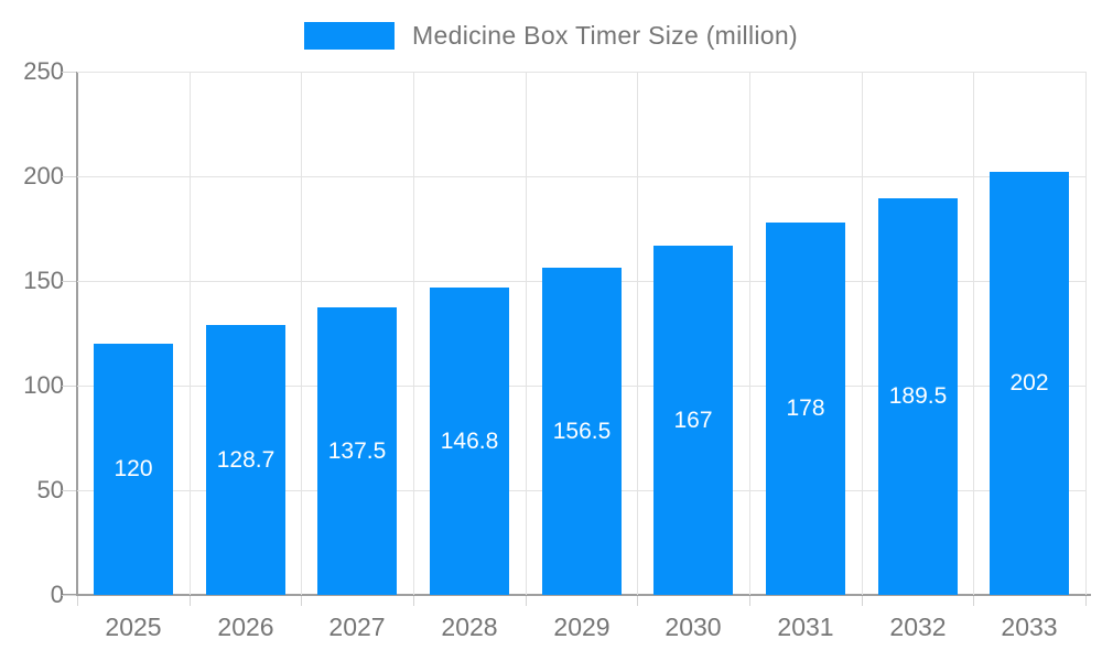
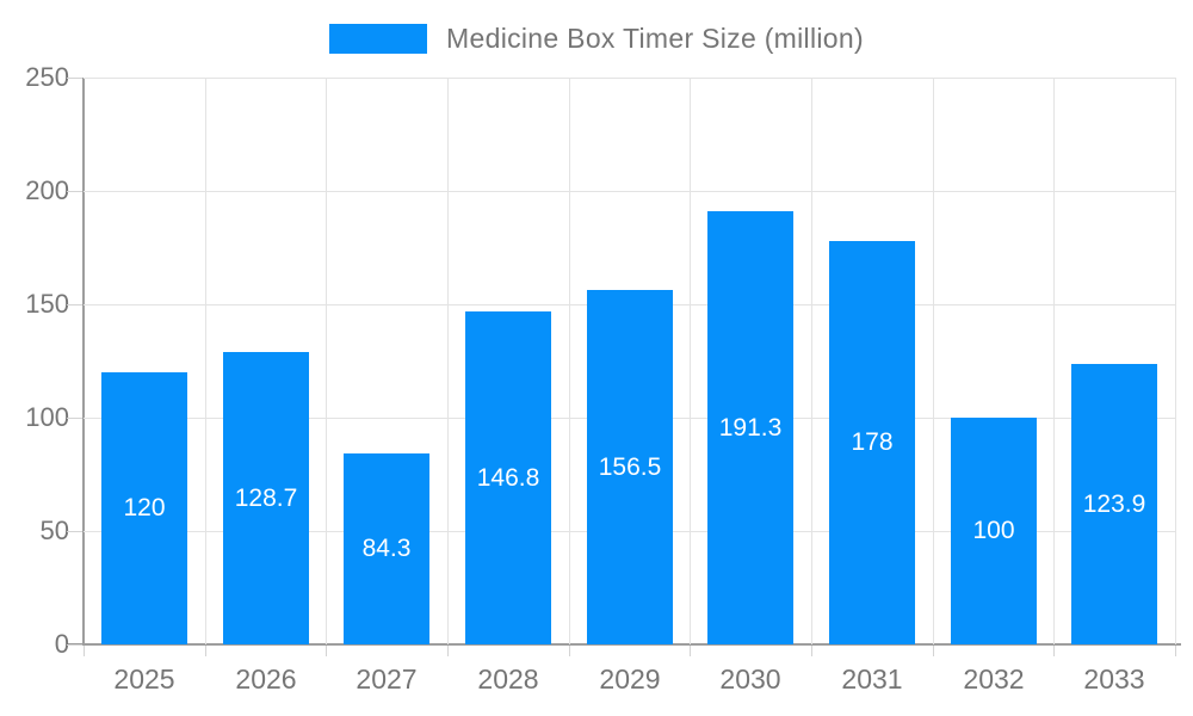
2027: 137.5 -> 84.3
2030: 167 -> 191.3
2032: 189.5 -> 100
2033: 202 -> 123.9
